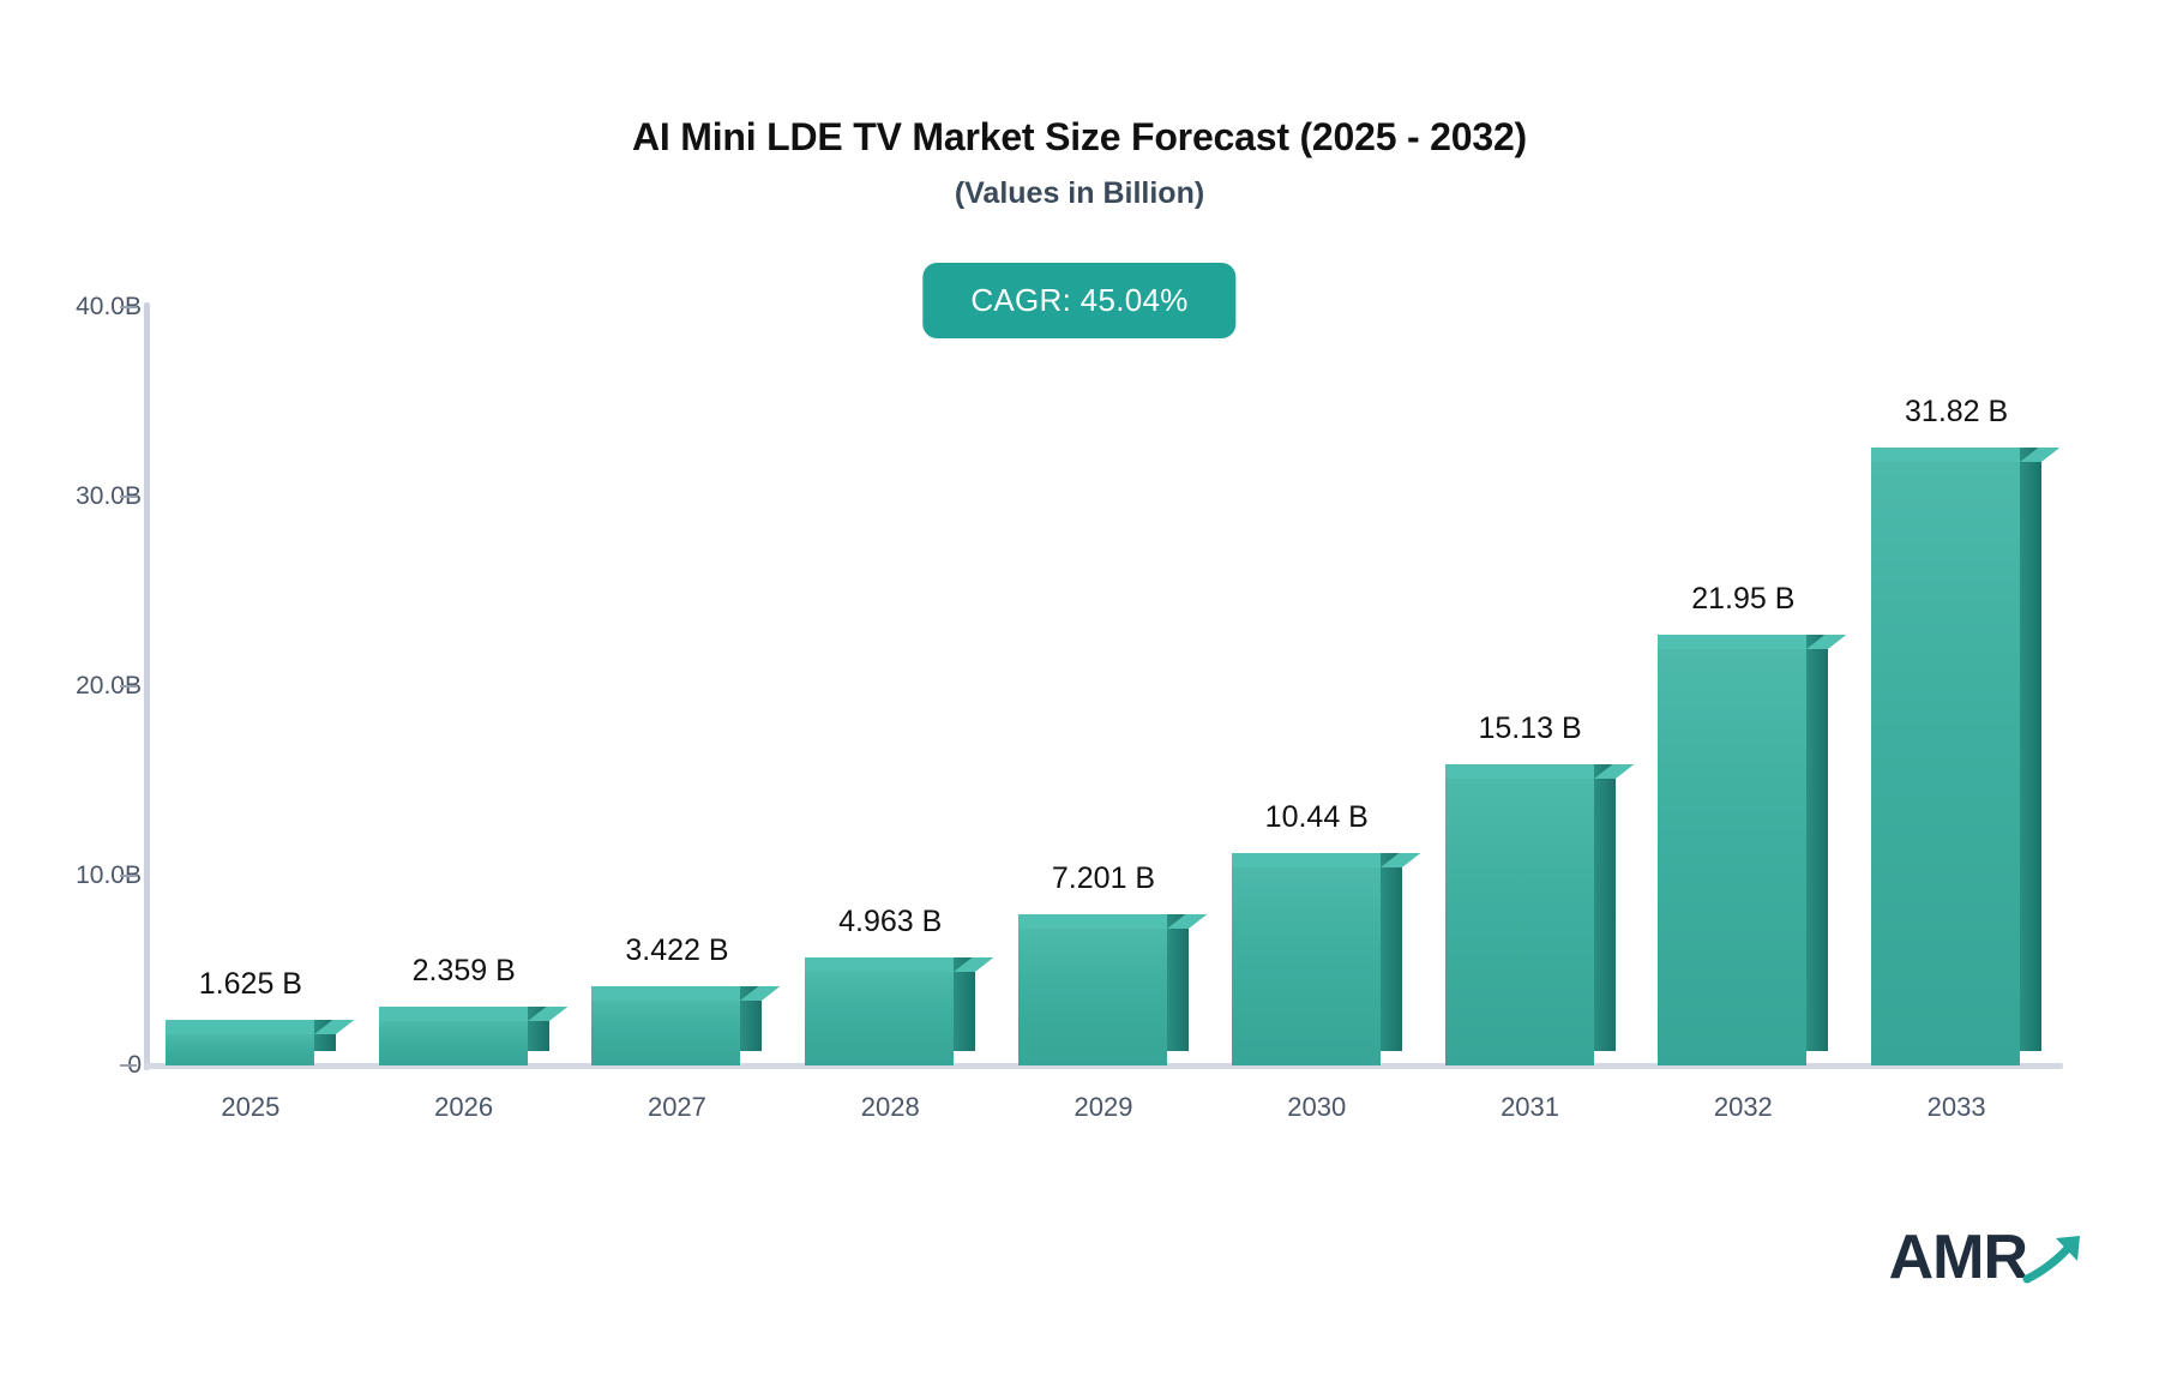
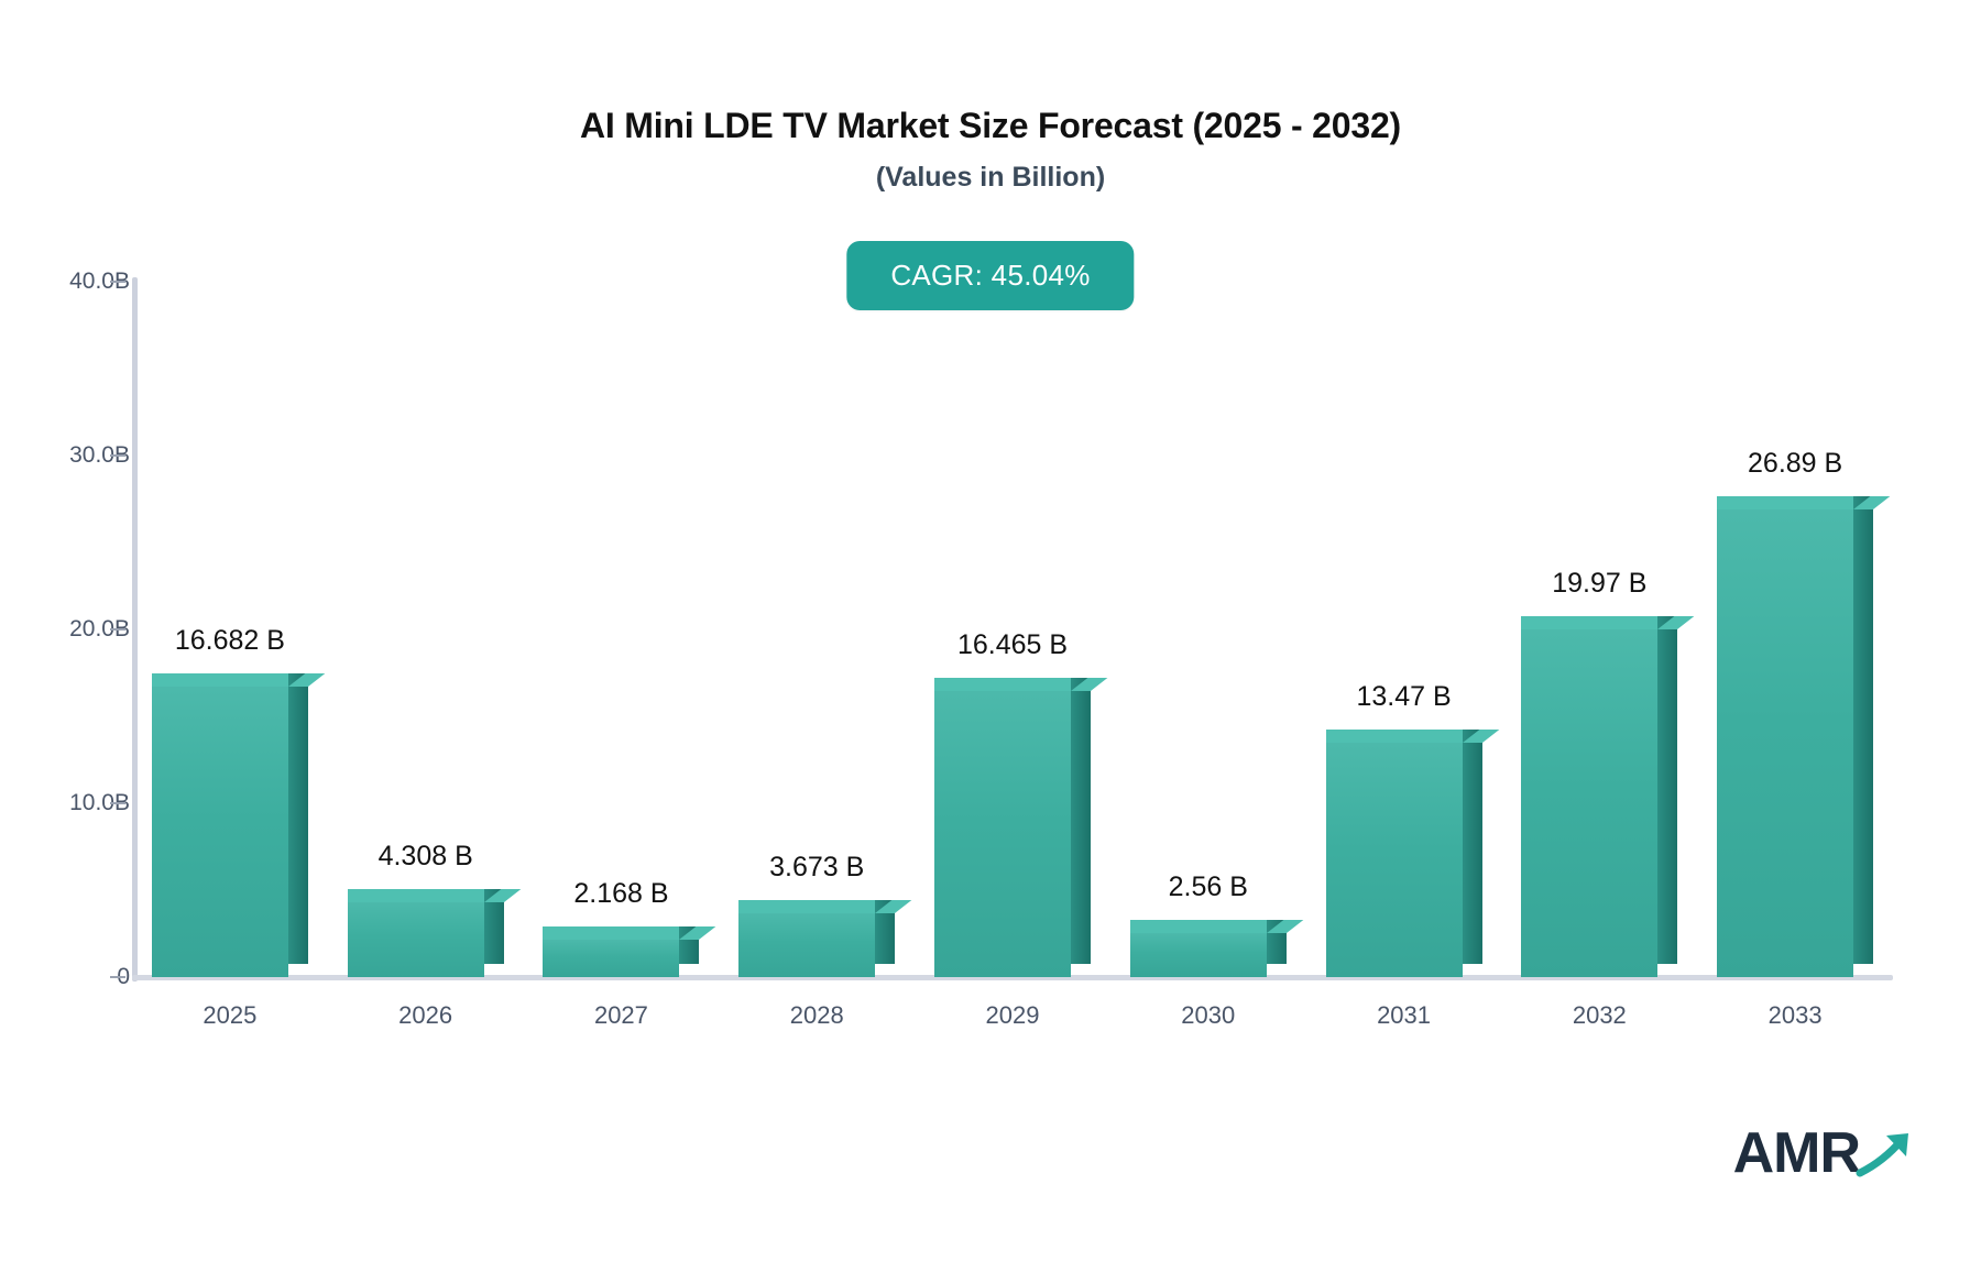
2025: 1.625 -> 16.682
2026: 2.359 -> 4.308
2027: 3.422 -> 2.168
2028: 4.963 -> 3.673
2029: 7.201 -> 16.465
2030: 10.44 -> 2.56
2031: 15.13 -> 13.47
2032: 21.95 -> 19.97
2033: 31.82 -> 26.89
